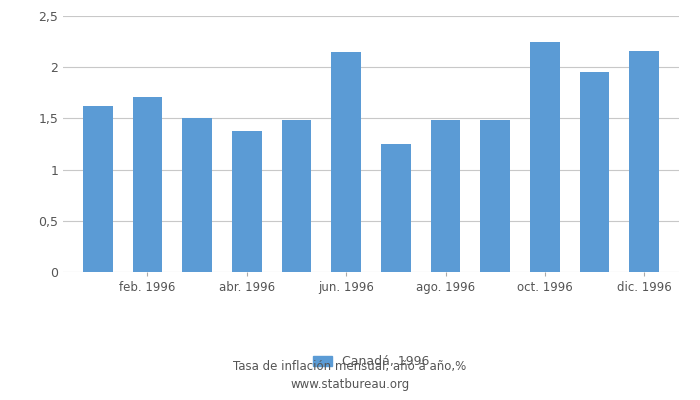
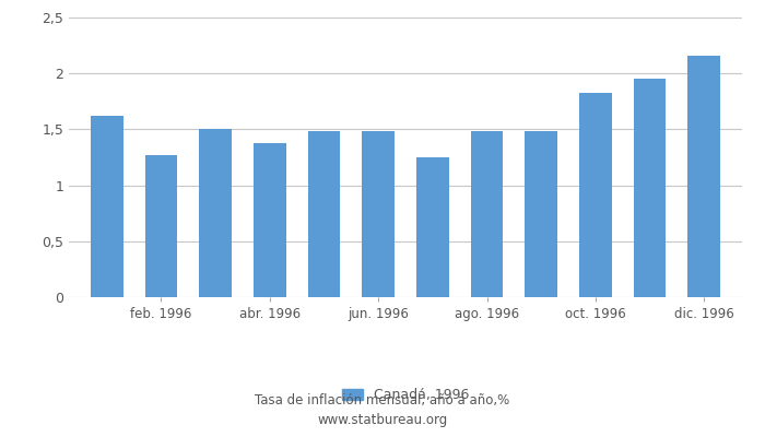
feb. 1996: 1,71 -> 1,27
jun. 1996: 2,15 -> 1,48
oct. 1996: 2,25 -> 1,83
